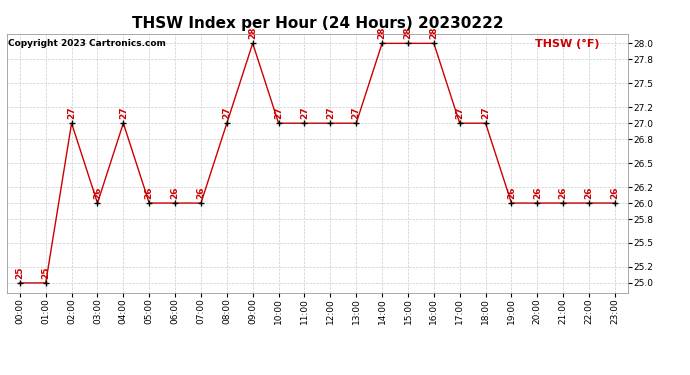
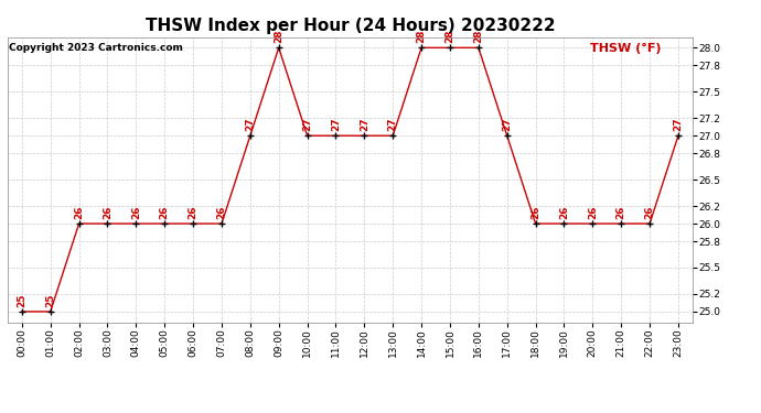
02:00: 27 -> 26
04:00: 27 -> 26
18:00: 27 -> 26
23:00: 26 -> 27
